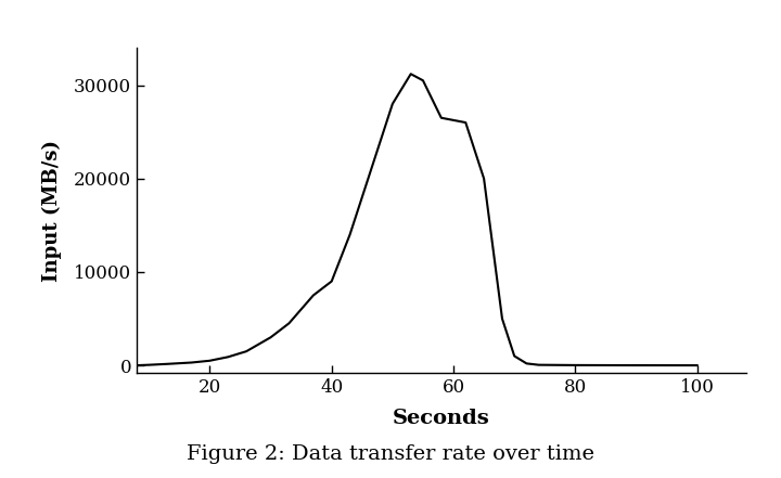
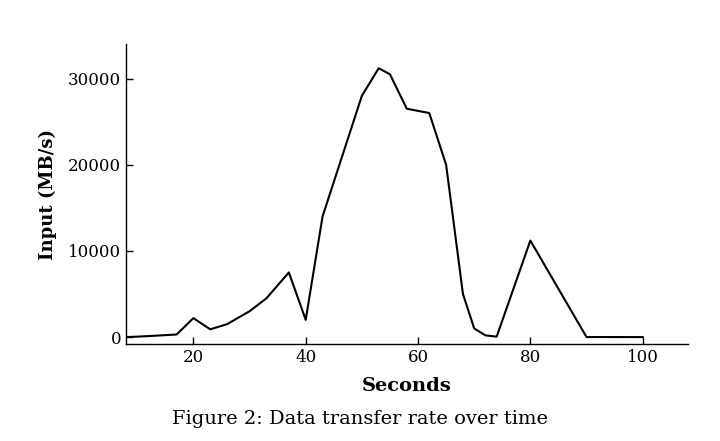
20: 500 -> 2200
40: 9000 -> 2000
80: 0 -> 11200
